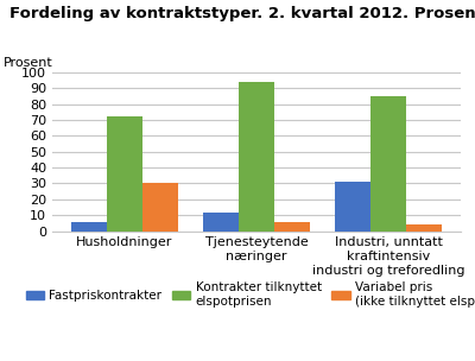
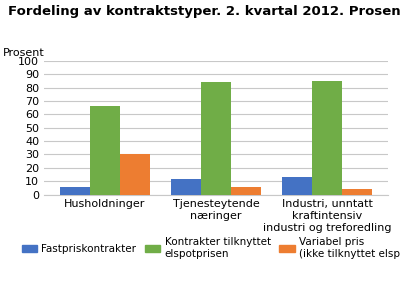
Kontrakter tilknyttet elspotprisen/Husholdninger: 72 -> 66
Kontrakter tilknyttet elspotprisen/Tjenesteytende næringer: 94 -> 84
Fastpriskontrakter/Industri, unntatt kraftintensiv industri og treforedling: 31 -> 13
